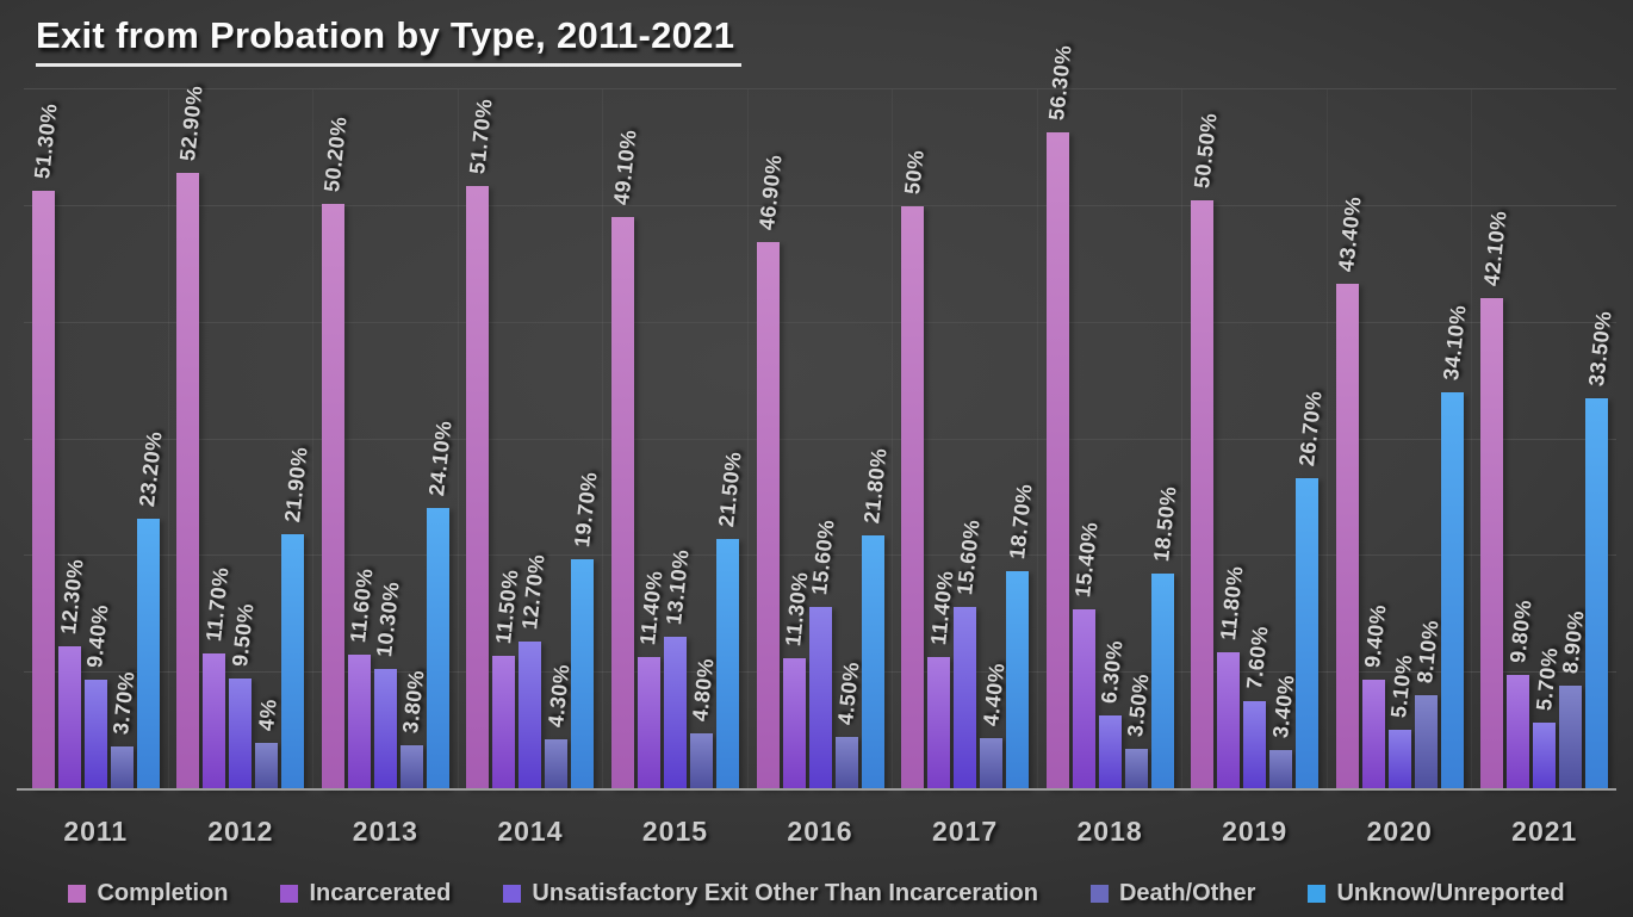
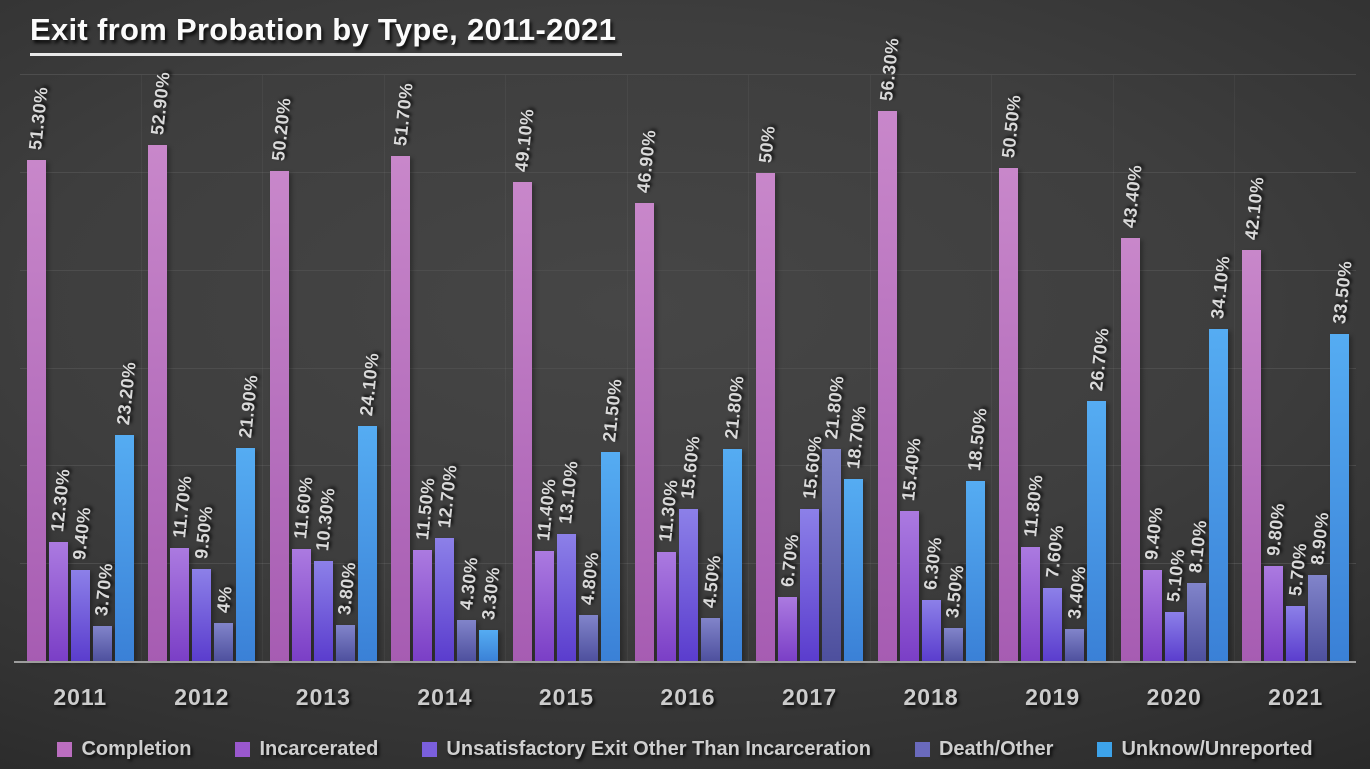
Unknow/Unreported/2014: 19.70% -> 3.30%
Incarcerated/2017: 11.40% -> 6.70%
Death/Other/2017: 4.40% -> 21.80%
